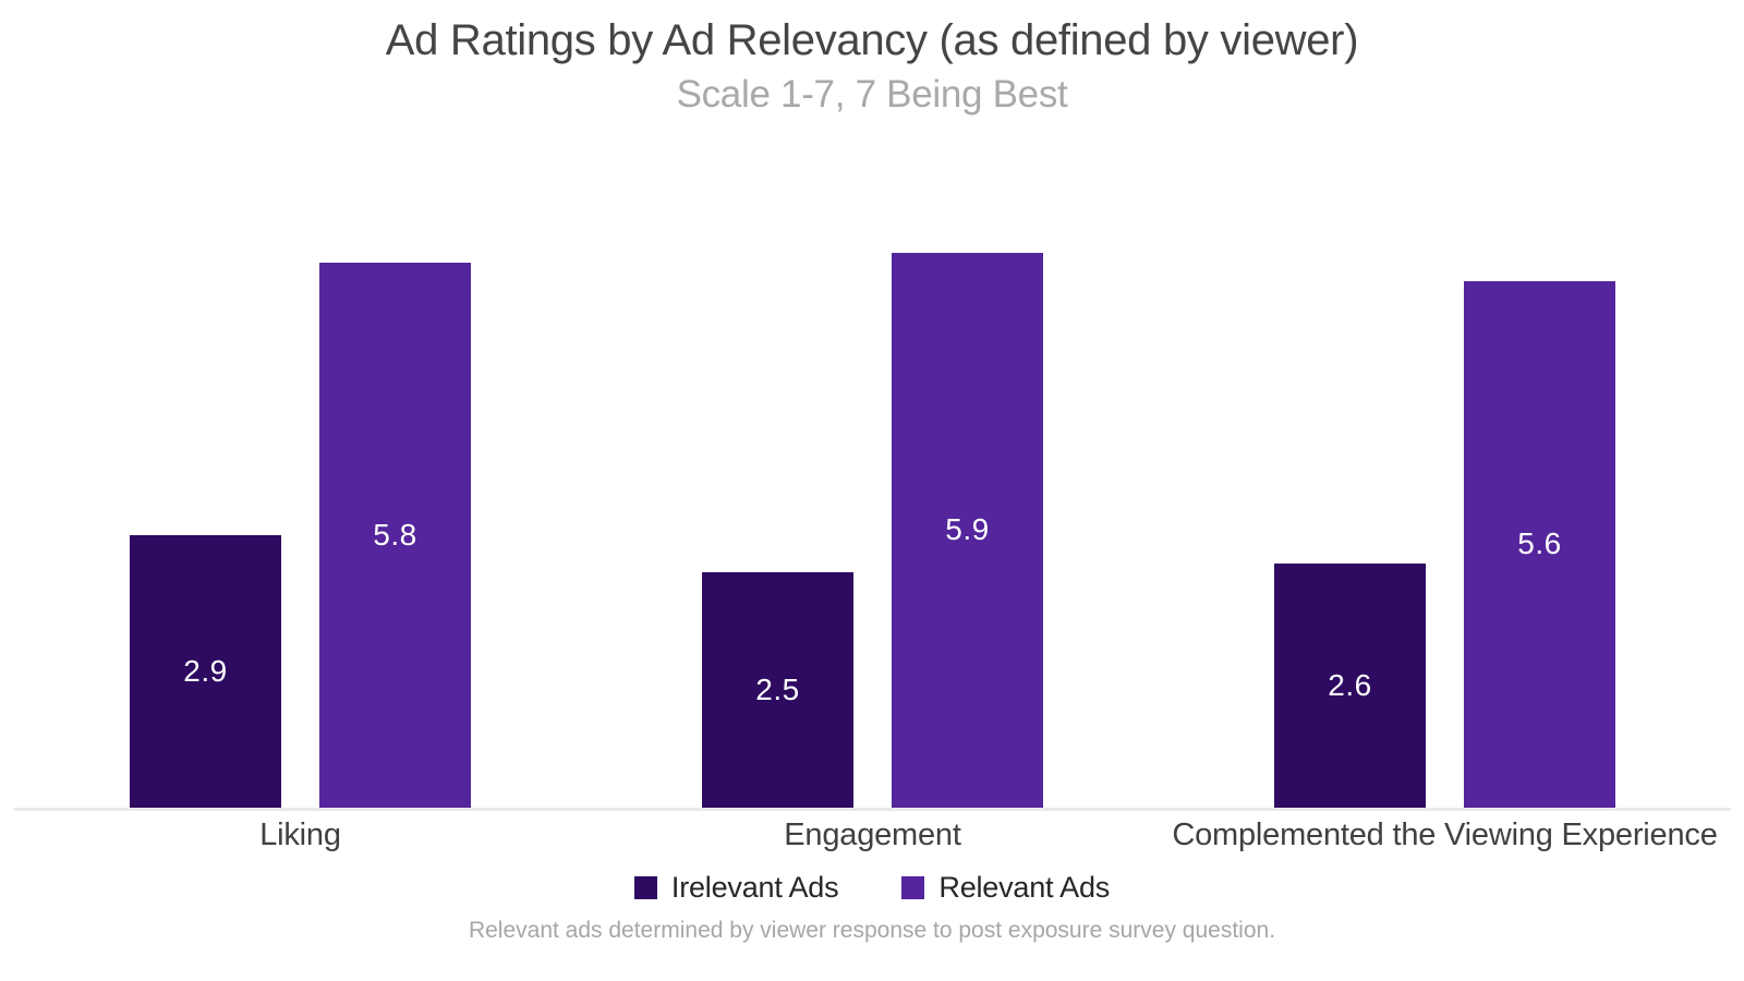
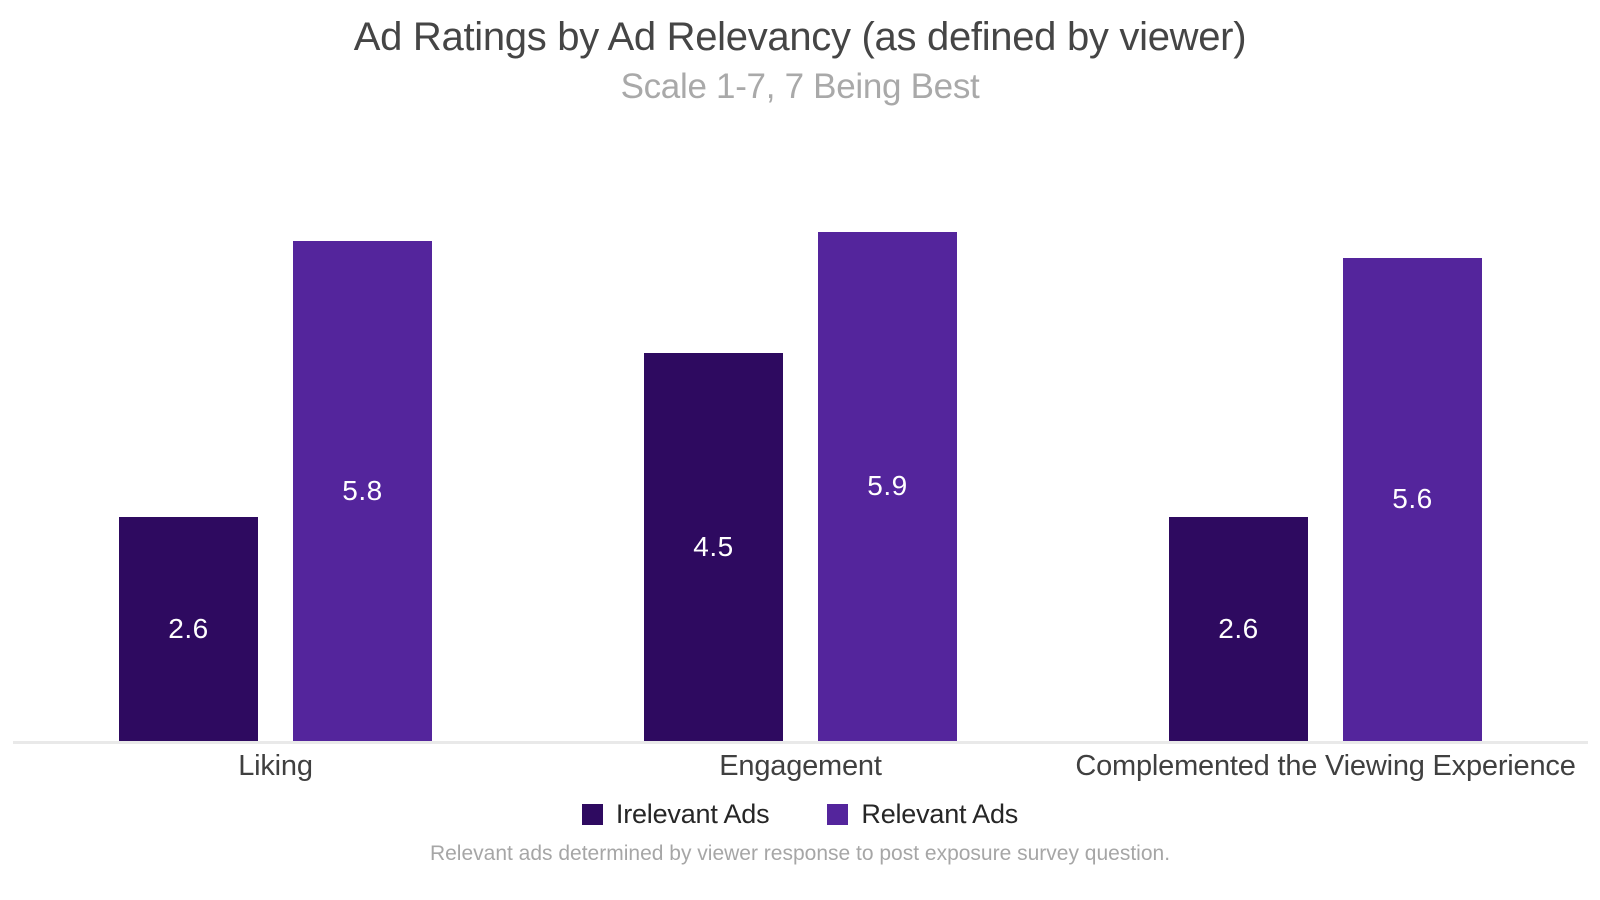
Irelevant Ads/Liking: 2.9 -> 2.6
Irelevant Ads/Engagement: 2.5 -> 4.5
